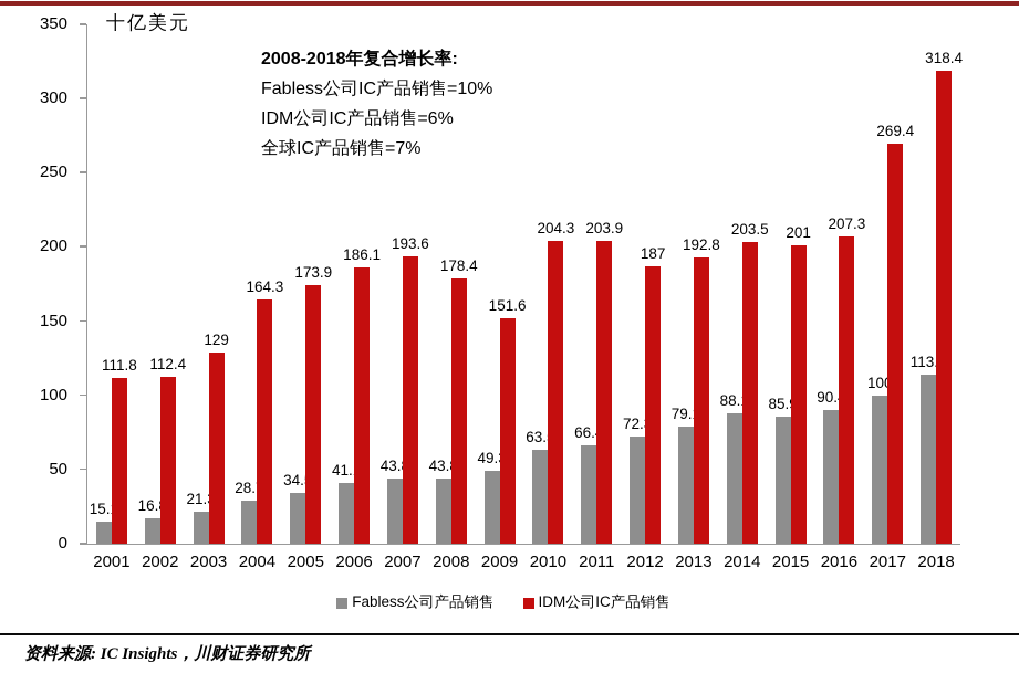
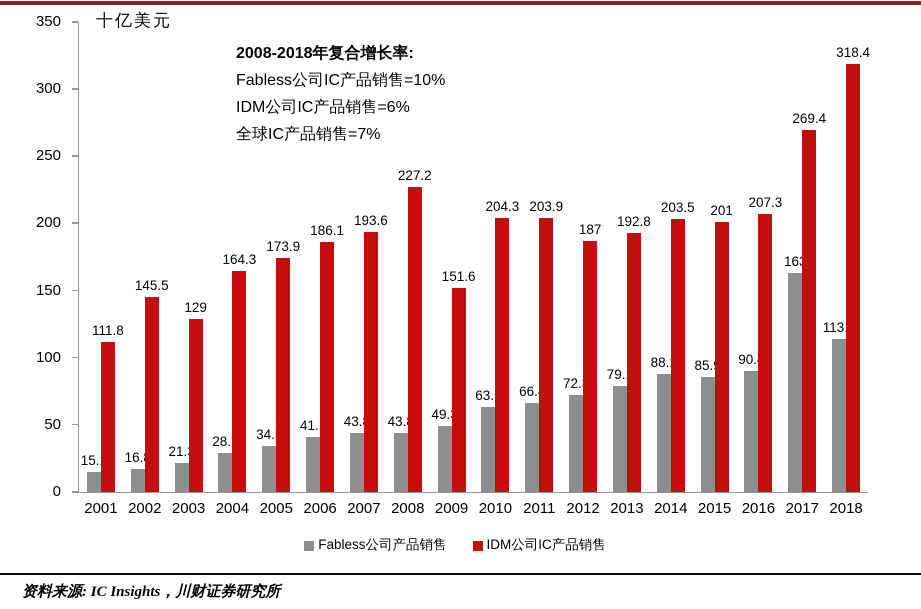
IDM公司IC产品销售/2002: 112.4 -> 145.5
IDM公司IC产品销售/2008: 178.4 -> 227.2
Fabless公司产品销售/2017: 100 -> 163
